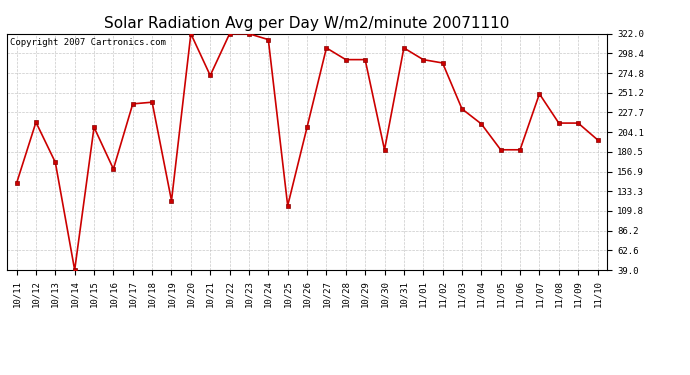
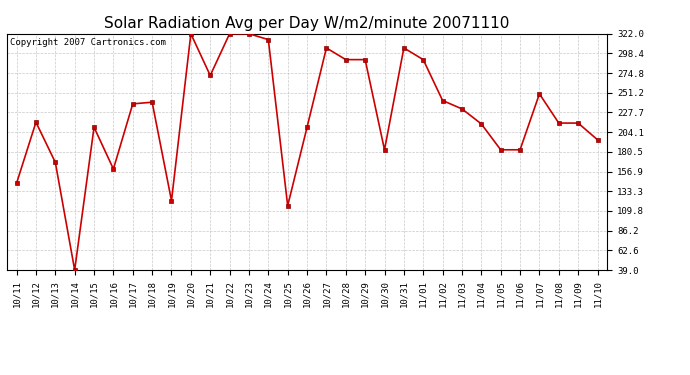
11/02: 287 -> 242
